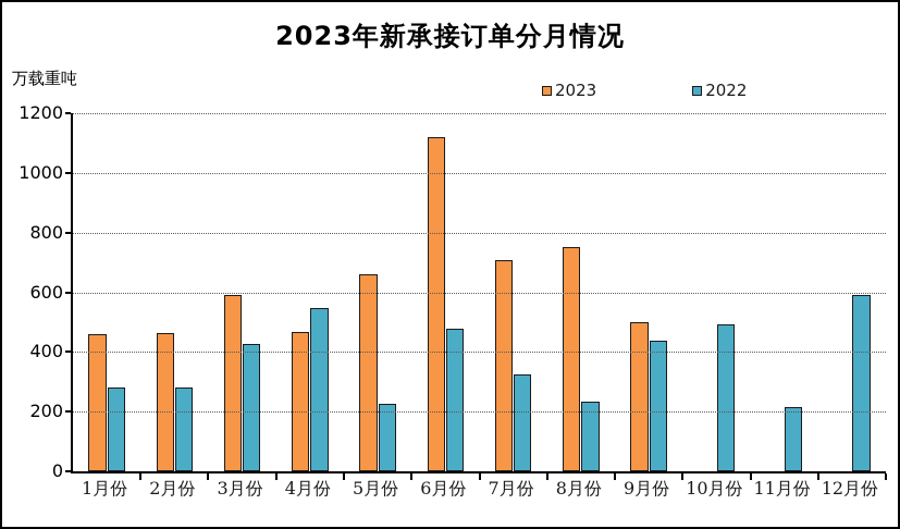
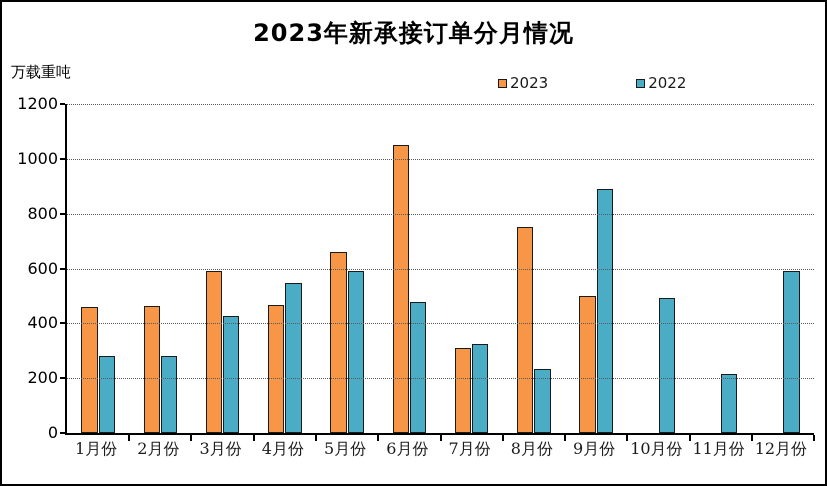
2022/5月份: 230 -> 590
2023/6月份: 1120 -> 1050
2023/7月份: 710 -> 310
2022/9月份: 440 -> 890
